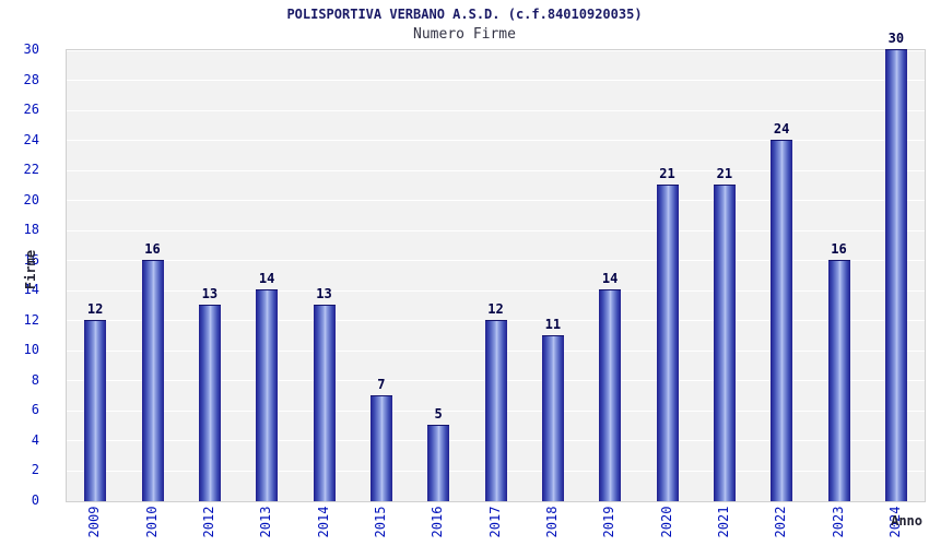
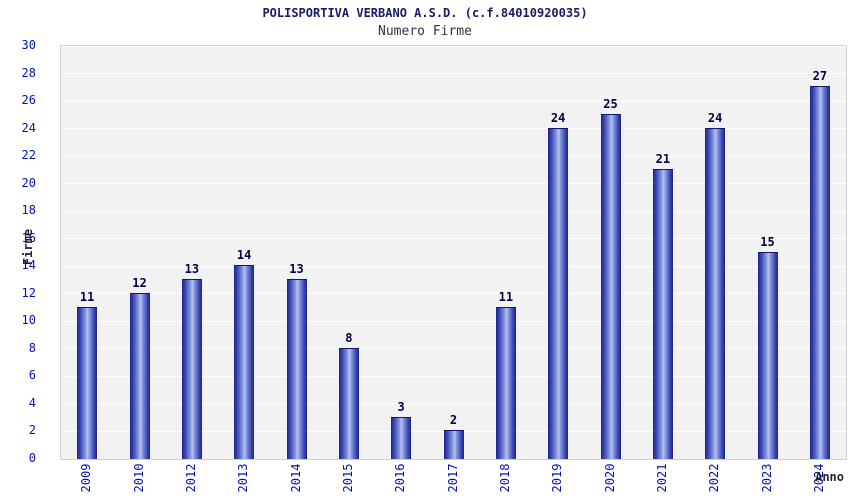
2009: 12 -> 11
2010: 16 -> 12
2015: 7 -> 8
2016: 5 -> 3
2017: 12 -> 2
2019: 14 -> 24
2020: 21 -> 25
2023: 16 -> 15
2024: 30 -> 27
